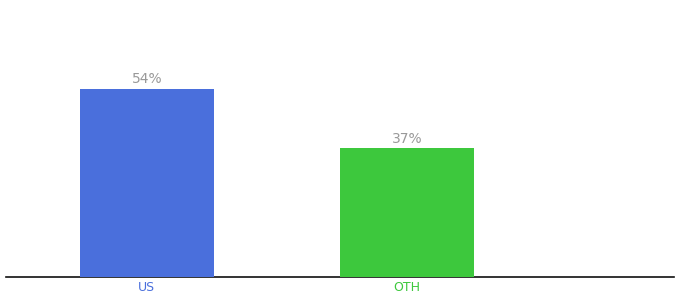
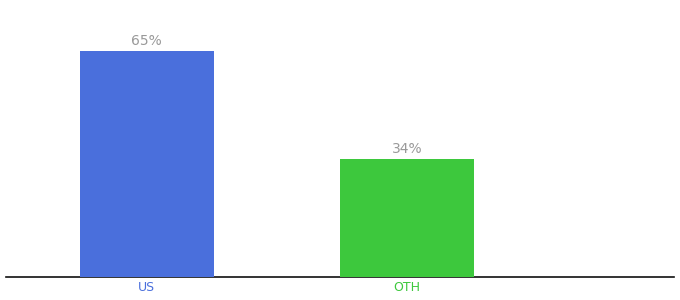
US: 54% -> 65%
OTH: 37% -> 34%
